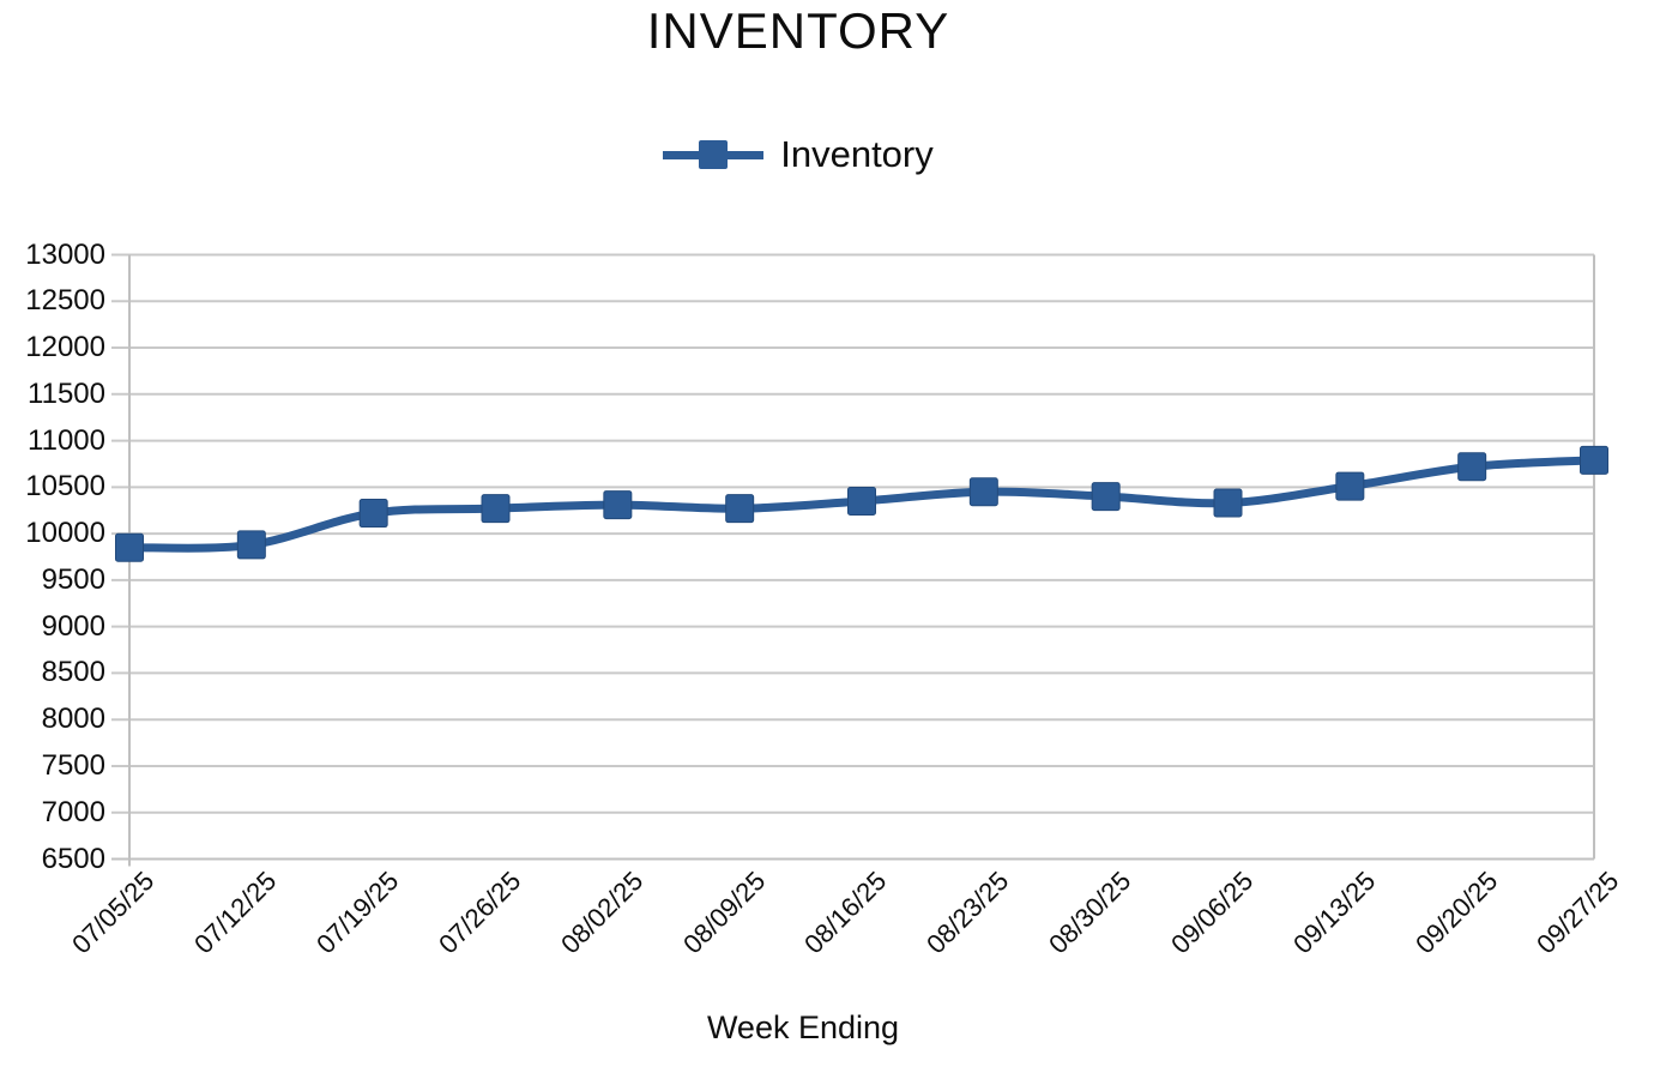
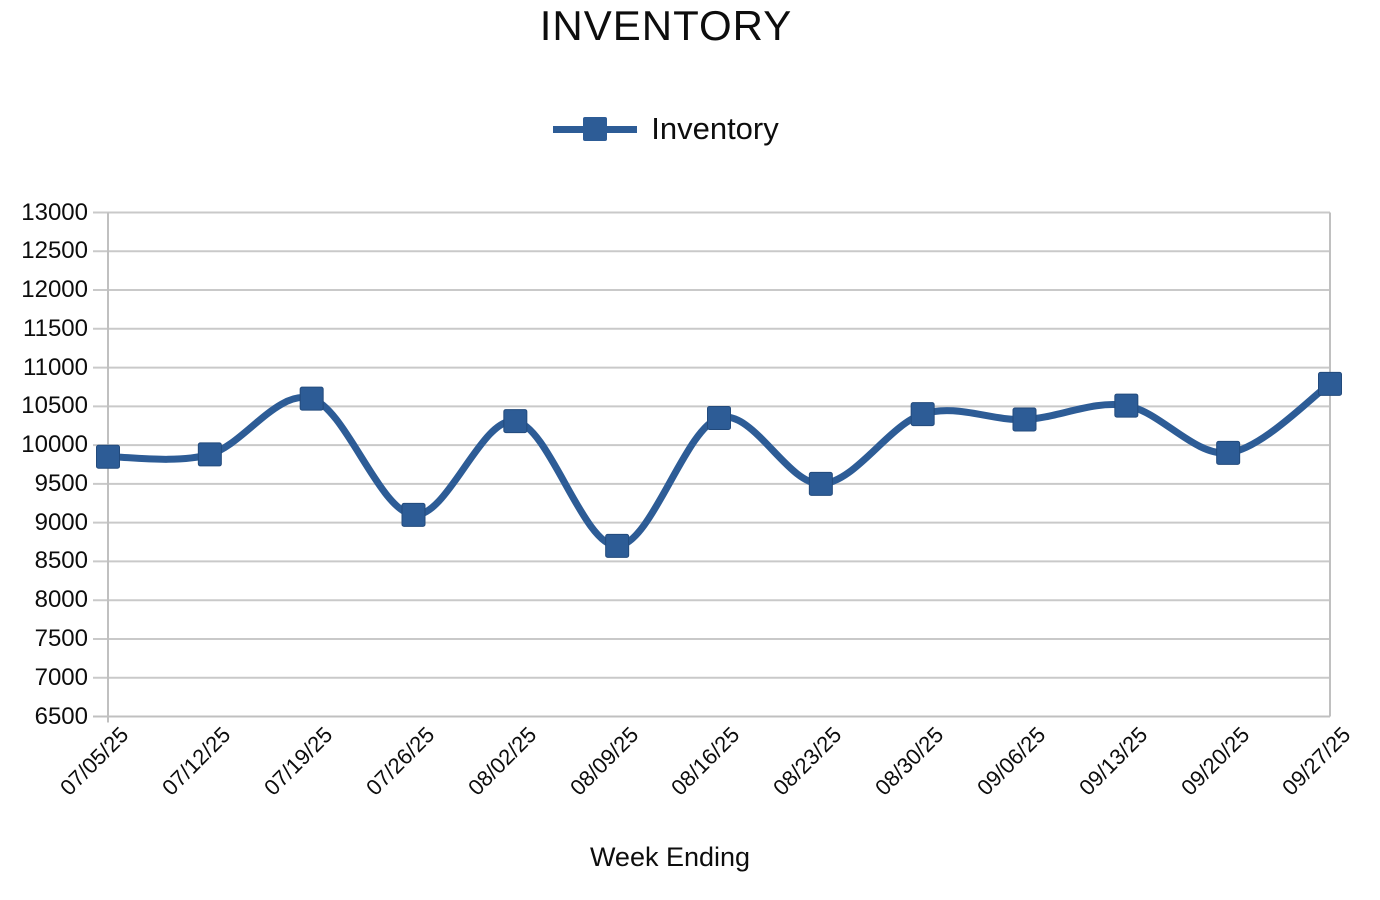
07/19/25: 10200 -> 10600
07/26/25: 10300 -> 9100
08/09/25: 10300 -> 8700
08/23/25: 10400 -> 9500
09/20/25: 10700 -> 9900
